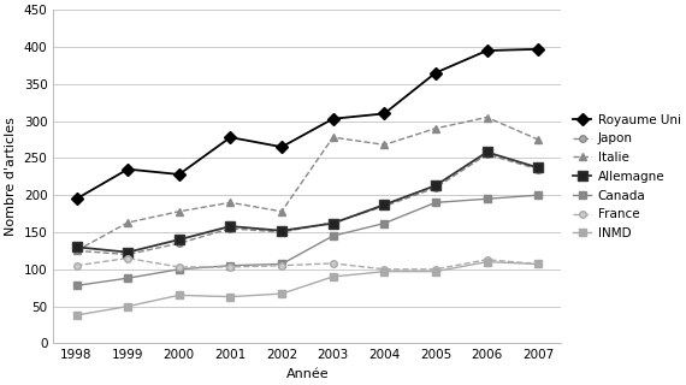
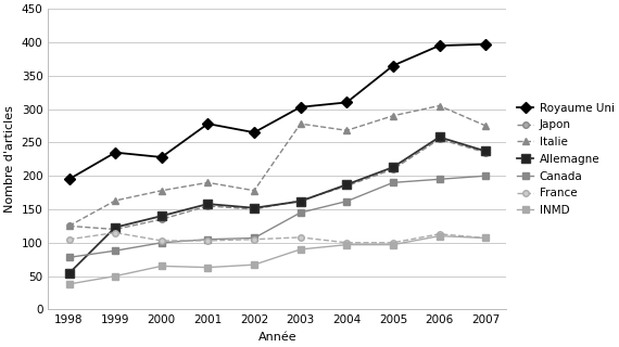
Allemagne/1998: 130 -> 54
